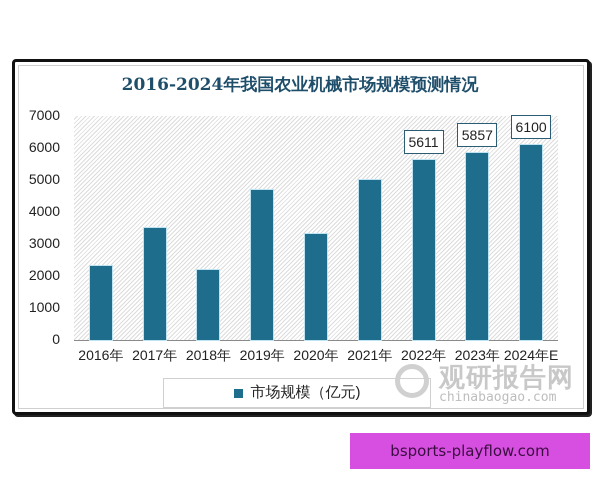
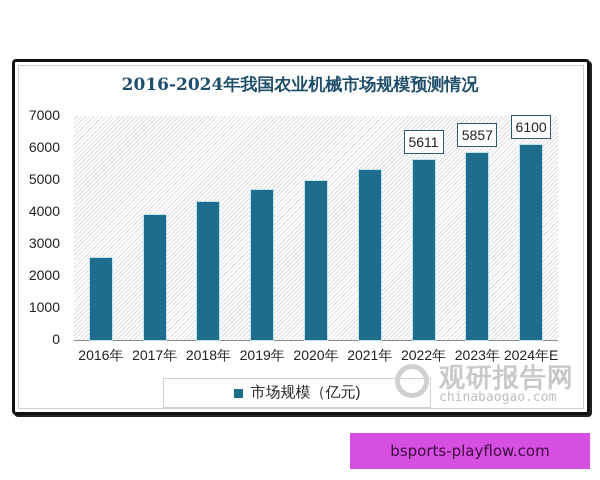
2016年: 2300 -> 2600
2017年: 3500 -> 3900
2018年: 2200 -> 4300
2020年: 3300 -> 5000
2021年: 5000 -> 5300
